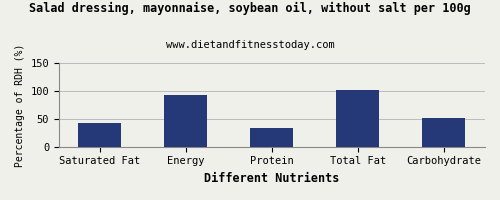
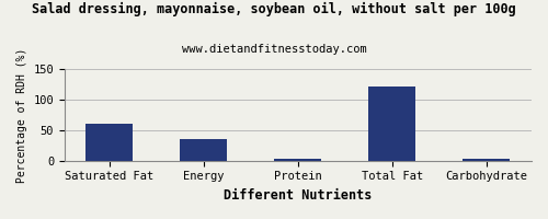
Saturated Fat: 42 -> 60
Energy: 92 -> 36
Protein: 34 -> 3
Total Fat: 102 -> 122
Carbohydrate: 52 -> 3
